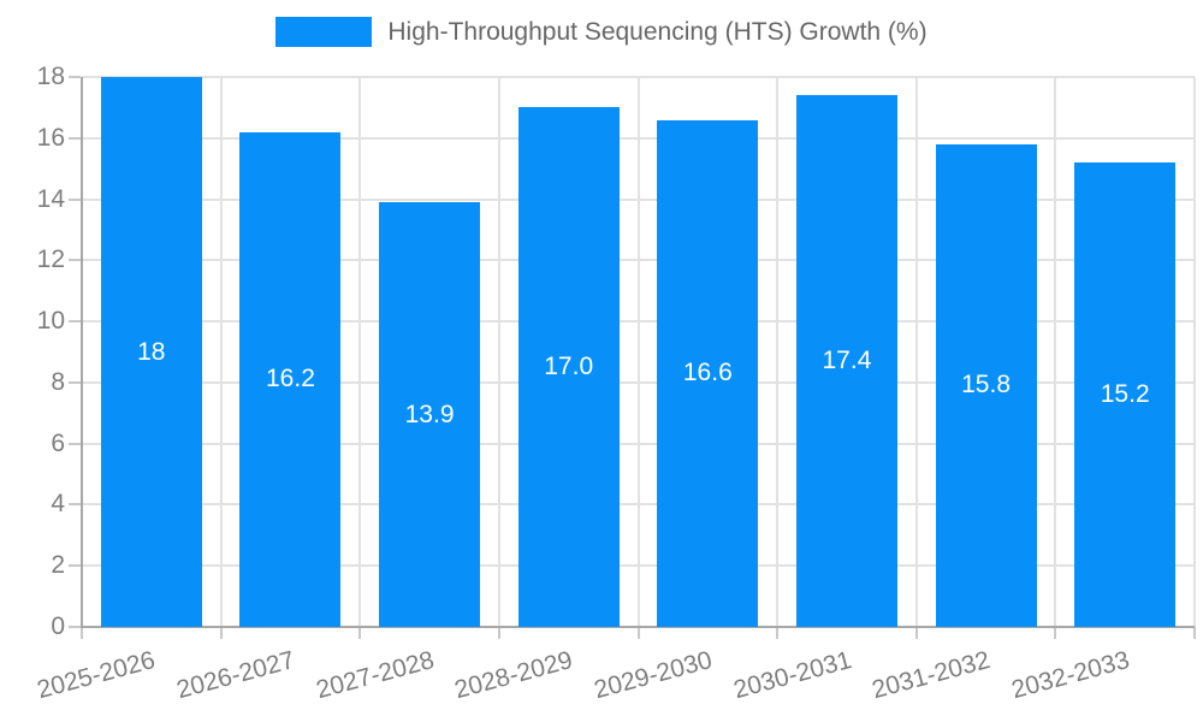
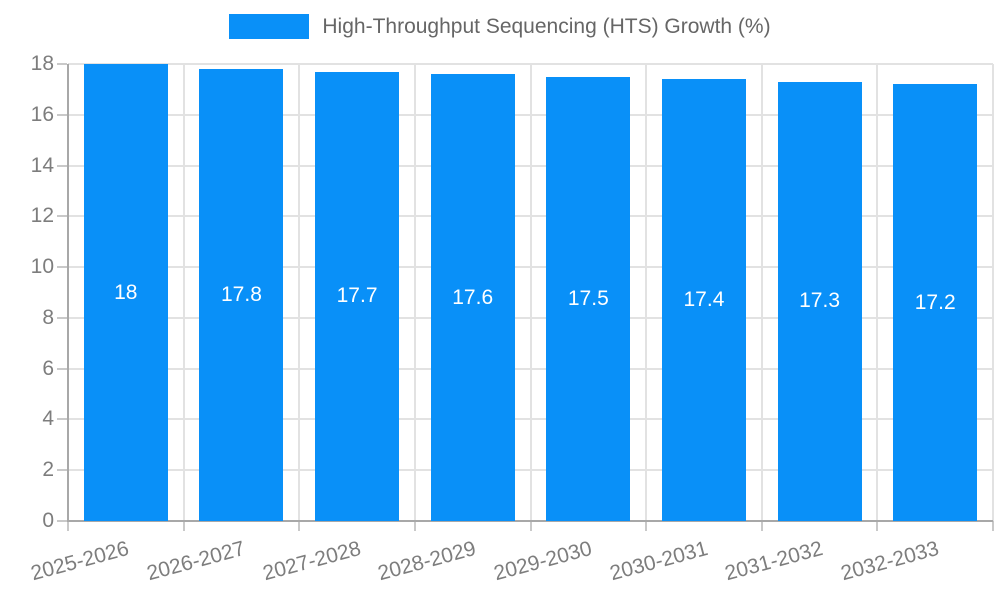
2026-2027: 16.2 -> 17.8
2027-2028: 13.9 -> 17.7
2028-2029: 17.0 -> 17.6
2029-2030: 16.6 -> 17.5
2031-2032: 15.8 -> 17.3
2032-2033: 15.2 -> 17.2
